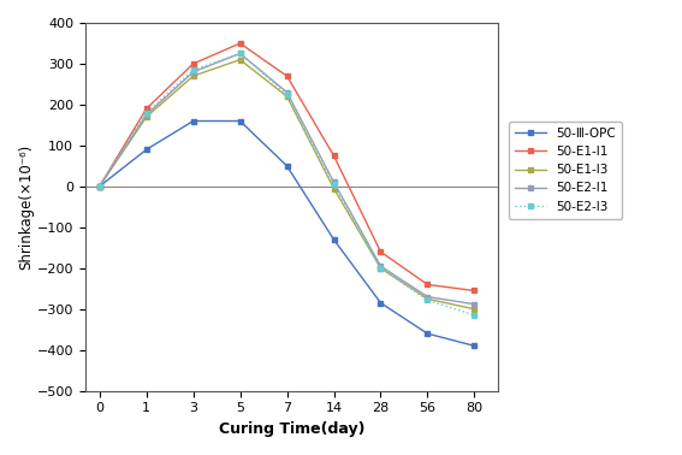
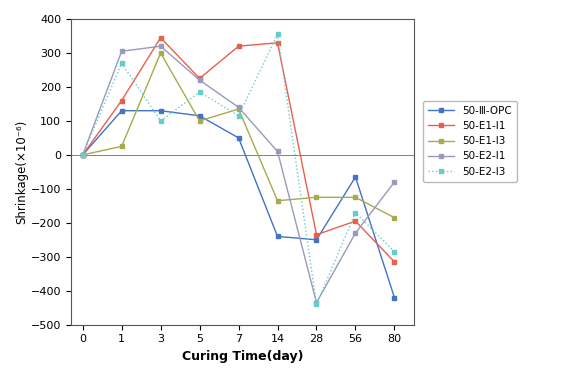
50-Ⅲ-OPC/1: 90 -> 130
50-E1-I1/1: 190 -> 160
50-E1-I3/1: 170 -> 25
50-E2-I1/1: 175 -> 305
50-E2-I3/1: 180 -> 270
50-Ⅲ-OPC/3: 160 -> 130
50-E1-I1/3: 300 -> 345
50-E1-I3/3: 270 -> 300
50-E2-I1/3: 280 -> 320
50-E2-I3/3: 285 -> 100
50-Ⅲ-OPC/5: 160 -> 115
50-E1-I1/5: 350 -> 225
50-E1-I3/5: 310 -> 100
50-E2-I1/5: 325 -> 220
50-E2-I3/5: 325 -> 185
50-E1-I1/7: 270 -> 320
50-E1-I3/7: 220 -> 135
50-E2-I1/7: 230 -> 140
50-E2-I3/7: 225 -> 115
50-Ⅲ-OPC/14: -130 -> -240
50-E1-I1/14: 75 -> 330
50-E1-I3/14: -5 -> -135
50-E2-I3/14: 5 -> 355
50-Ⅲ-OPC/28: -285 -> -250
50-E1-I1/28: -160 -> -235
50-E1-I3/28: -200 -> -125
50-E2-I1/28: -195 -> -435
50-E2-I3/28: -200 -> -440
50-Ⅲ-OPC/56: -360 -> -65
50-E1-I1/56: -240 -> -195
50-E1-I3/56: -275 -> -125
50-E2-I1/56: -270 -> -230
50-E2-I3/56: -278 -> -170
50-Ⅲ-OPC/80: -390 -> -420
50-E1-I1/80: -255 -> -315
50-E1-I3/80: -300 -> -185
50-E2-I1/80: -288 -> -80
50-E2-I3/80: -315 -> -285
